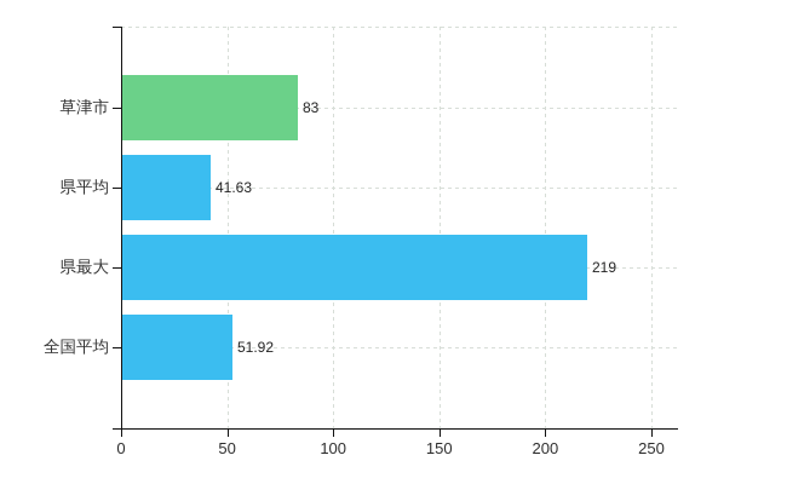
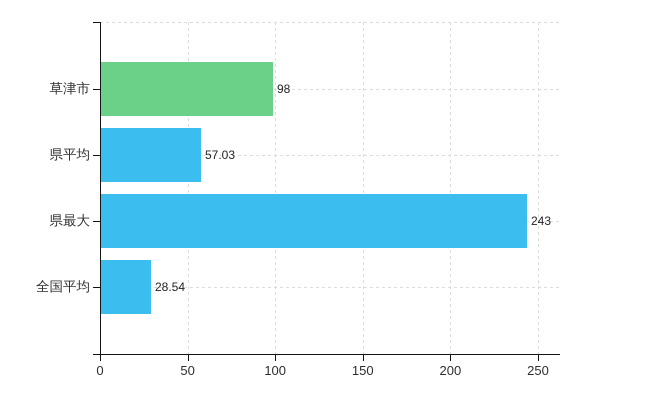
草津市: 83 -> 98
県平均: 41.63 -> 57.03
県最大: 219 -> 243
全国平均: 51.92 -> 28.54
